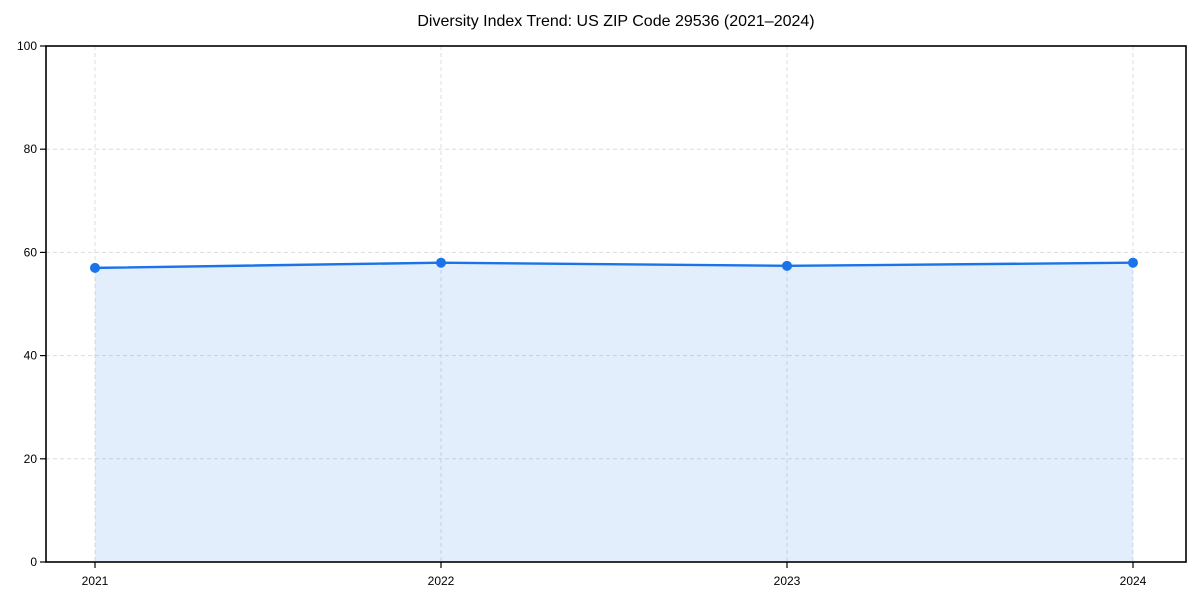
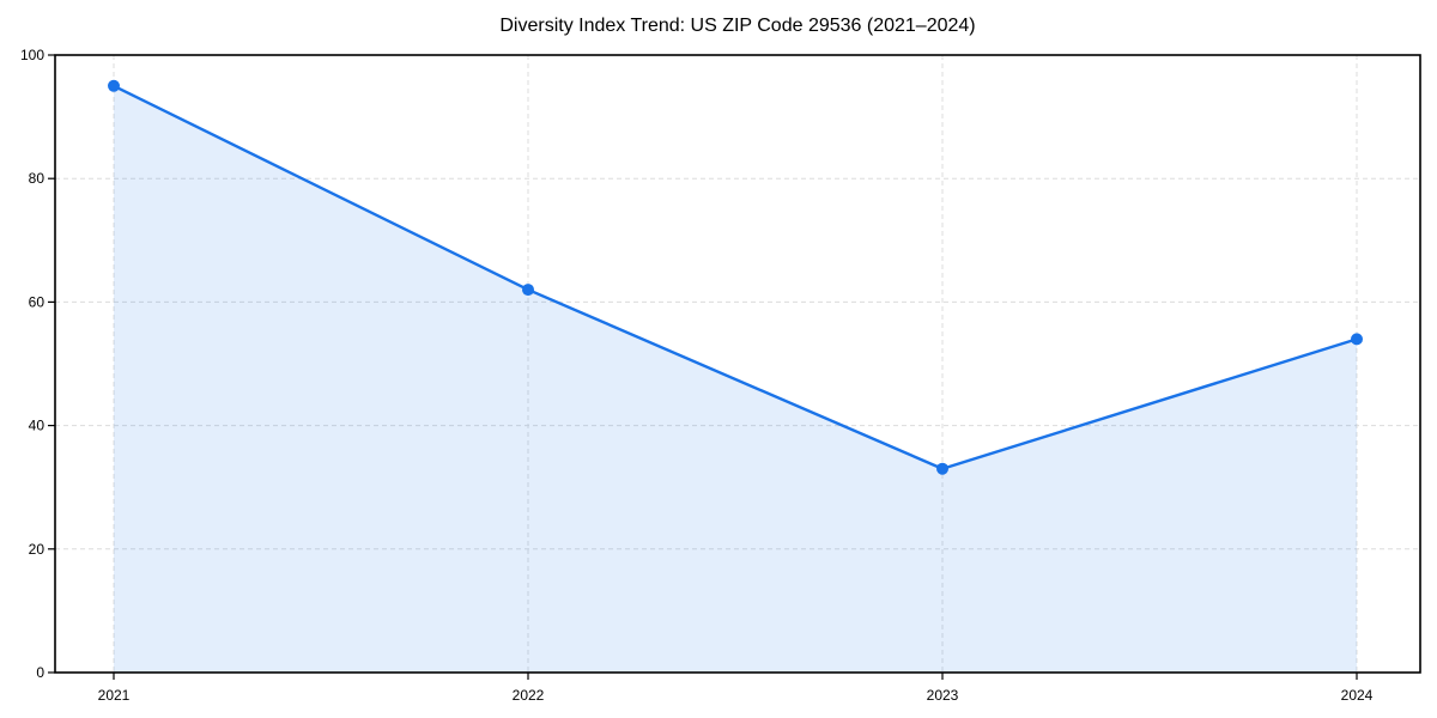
2021: 57 -> 95
2022: 58 -> 62
2023: 57 -> 33
2024: 58 -> 54
